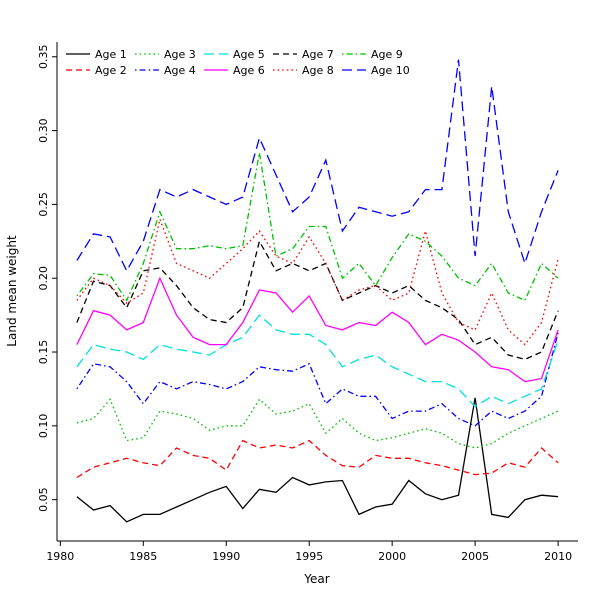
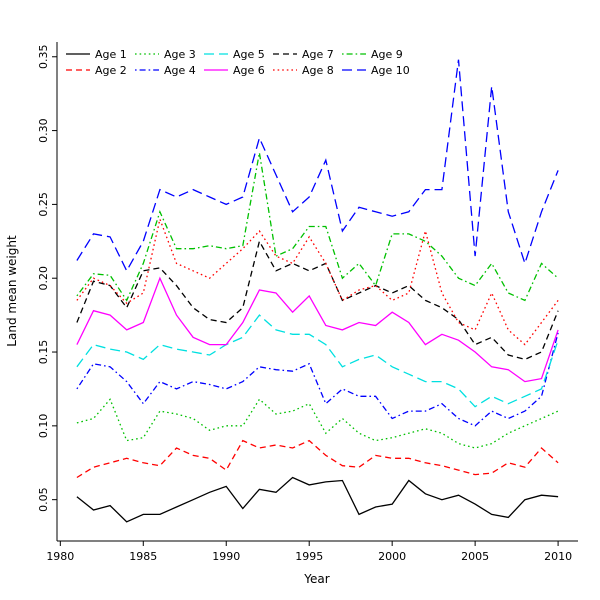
Age 9/2000: 0.214 -> 0.230
Age 1/2005: 0.119 -> 0.047
Age 8/2010: 0.213 -> 0.185
